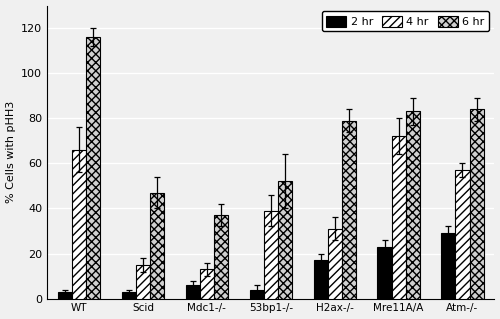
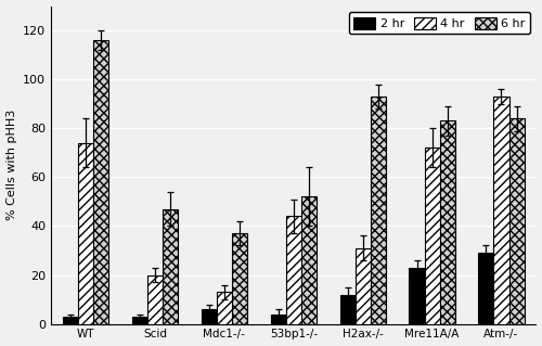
4 hr/WT: 66 -> 74
4 hr/Scid: 15 -> 20
4 hr/53bp1-/-: 39 -> 44
2 hr/H2ax-/-: 17 -> 12
6 hr/H2ax-/-: 79 -> 93
4 hr/Atm-/-: 57 -> 93
